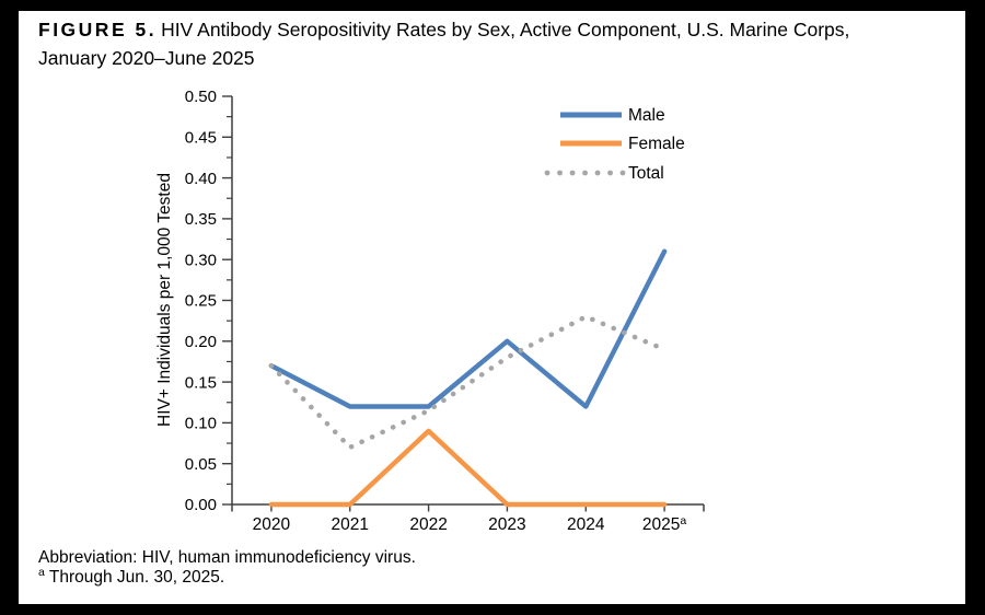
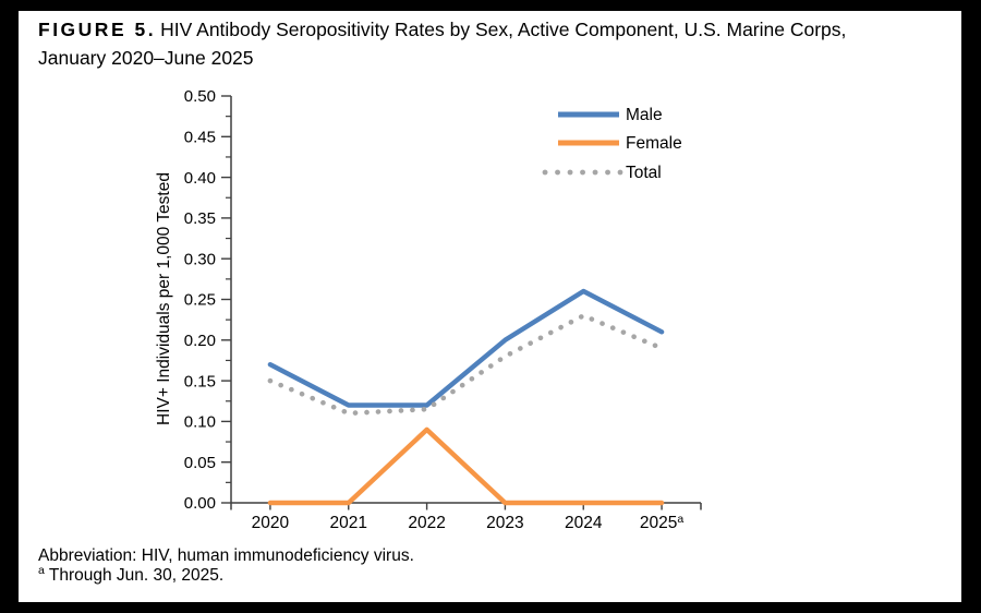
Total/2020: 0.17 -> 0.15
Total/2021: 0.07 -> 0.11
Male/2024: 0.12 -> 0.26
Male/2025: 0.31 -> 0.21
